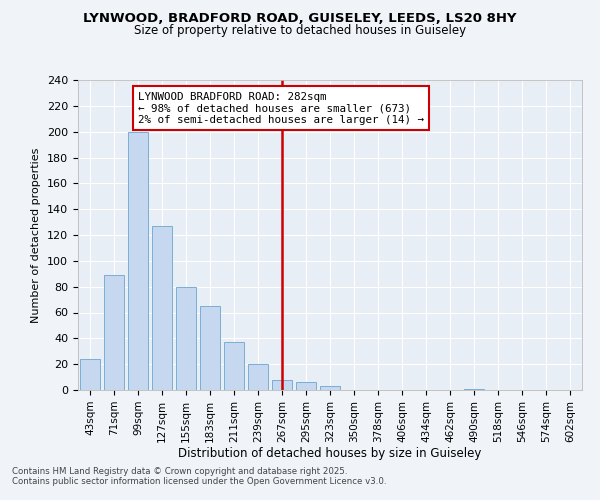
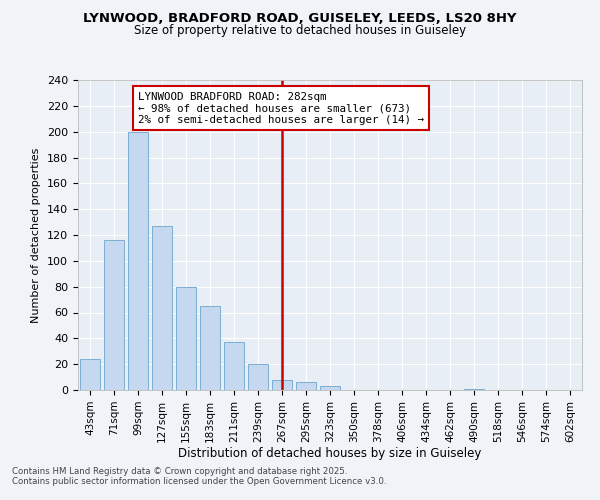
71sqm: 89 -> 116
